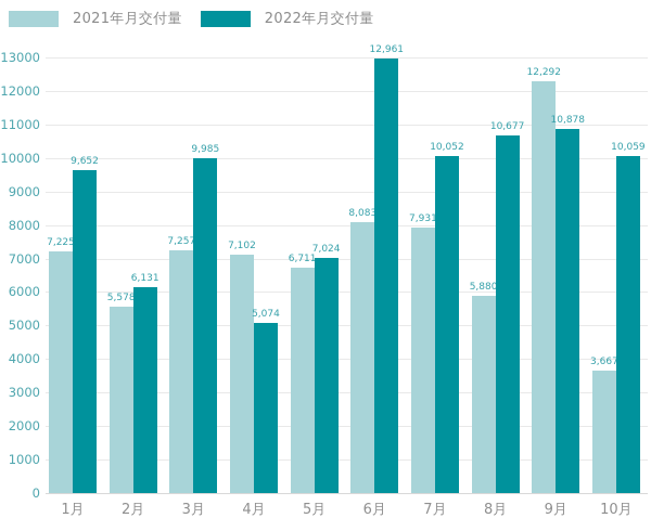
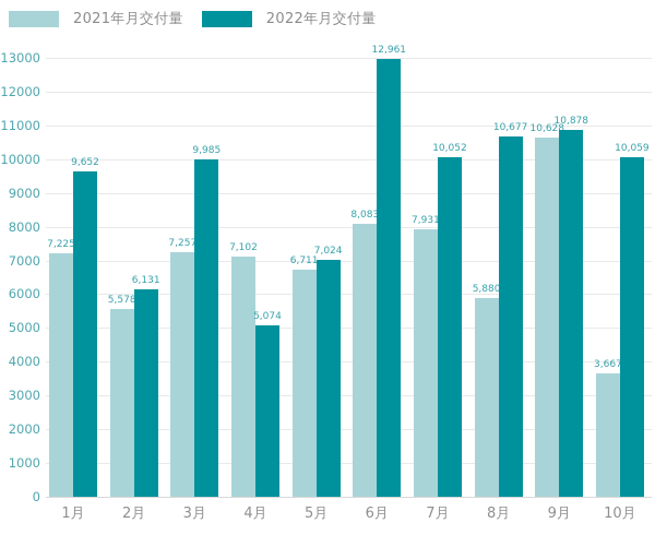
2021年月交付量/9月: 12,292 -> 10,628
